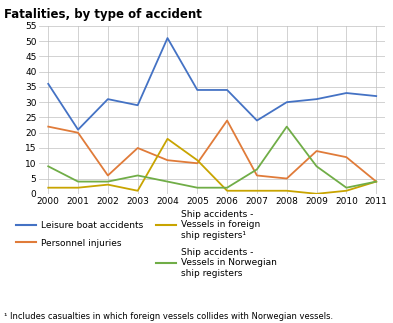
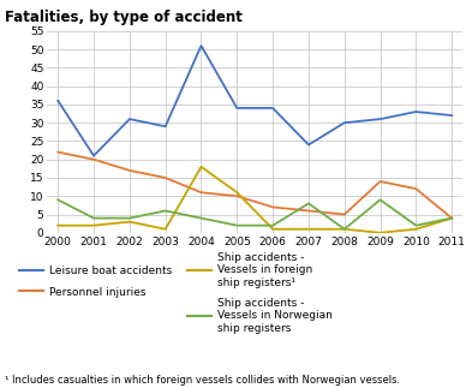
Personnel injuries/2002: 6 -> 17
Personnel injuries/2006: 24 -> 7
Ship accidents - Vessels in Norwegian ship registers/2008: 22 -> 1
